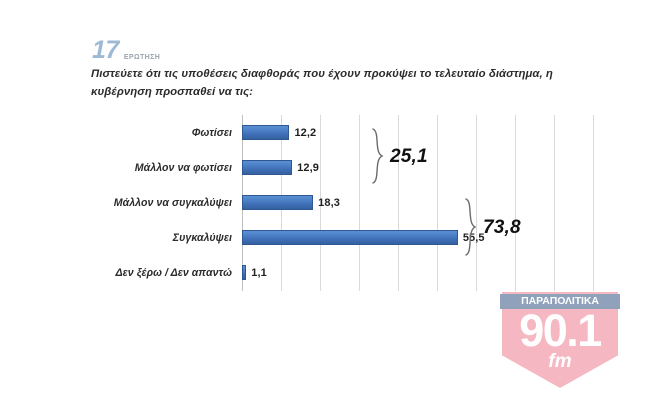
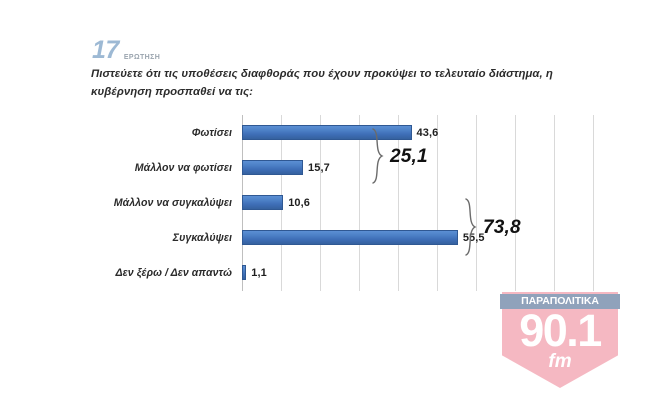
Φωτίσει: 12,2 -> 43,6
Μάλλον να φωτίσει: 12,9 -> 15,7
Μάλλον να συγκαλύψει: 18,3 -> 10,6
